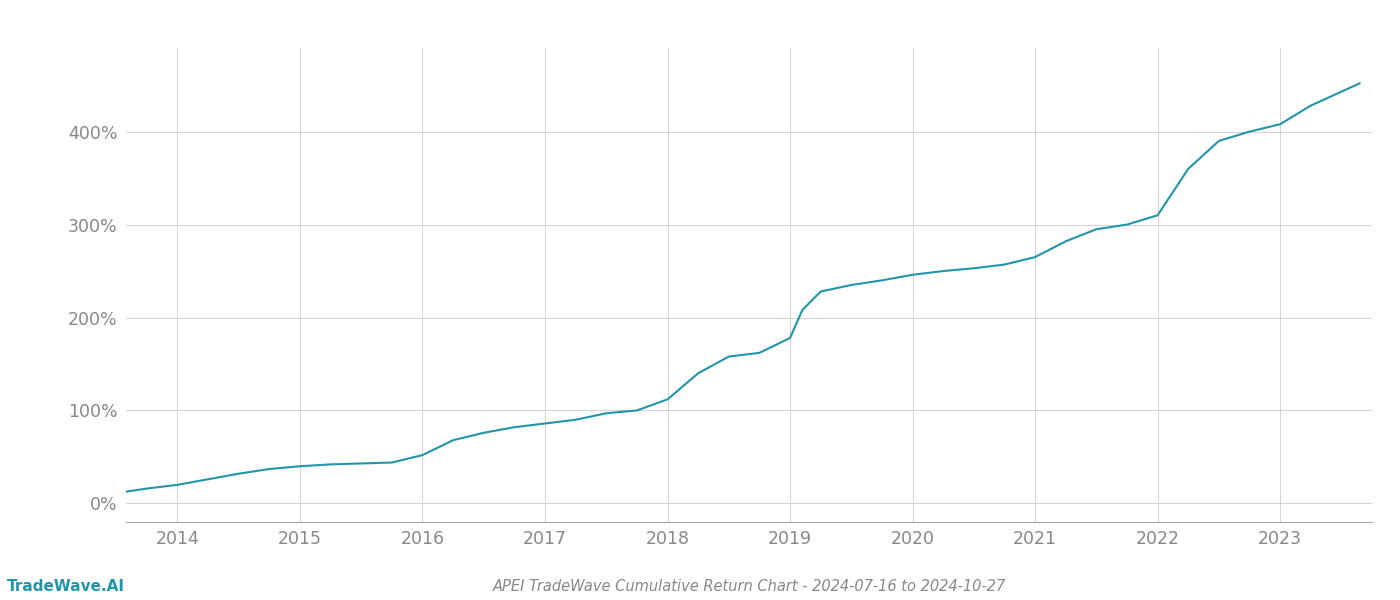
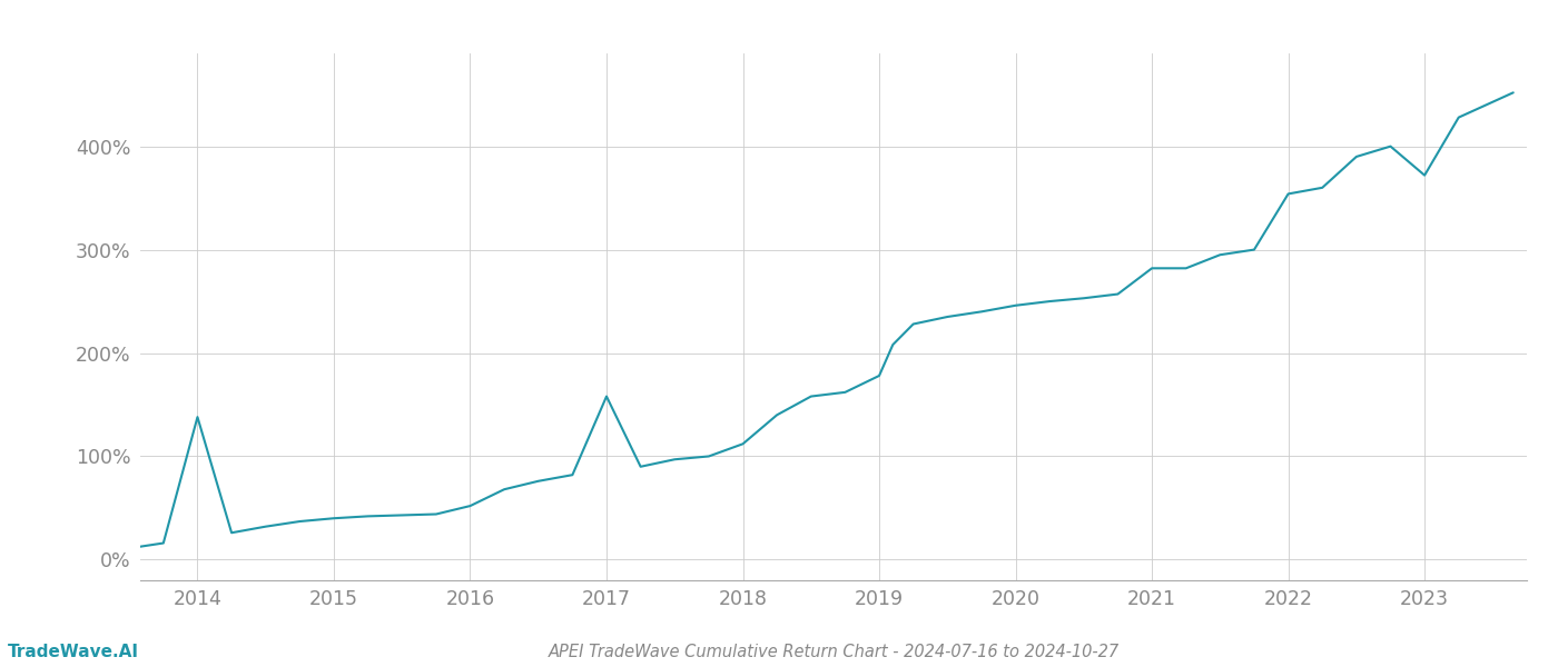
2014: 20% -> 138%
2017: 86% -> 158%
2021: 265% -> 282%
2022: 310% -> 354%
2023: 408% -> 372%
